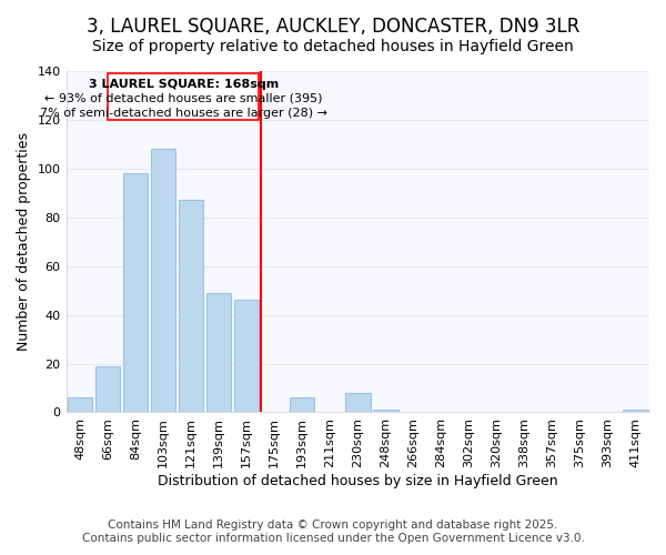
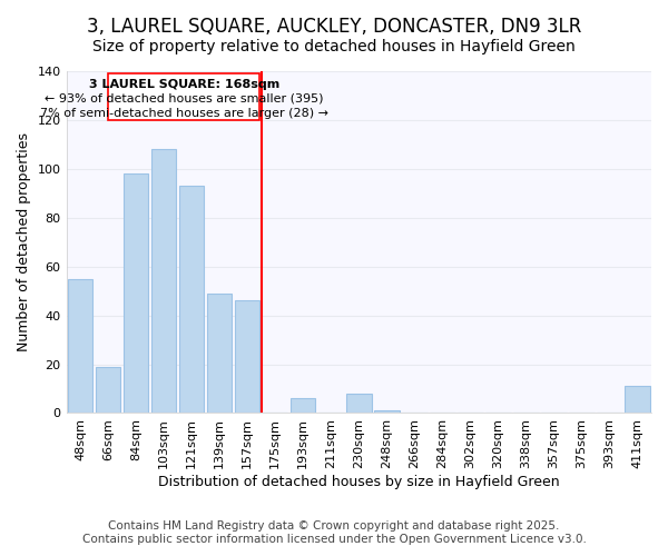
48sqm: 6 -> 55
121sqm: 87 -> 93
411sqm: 1 -> 11
